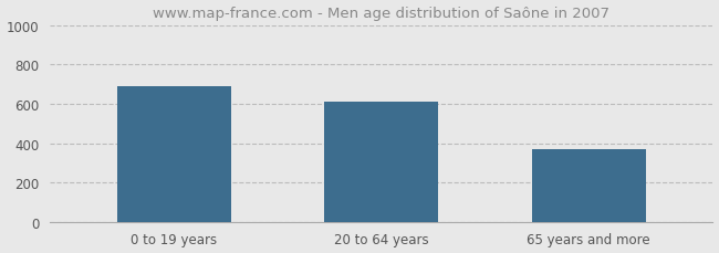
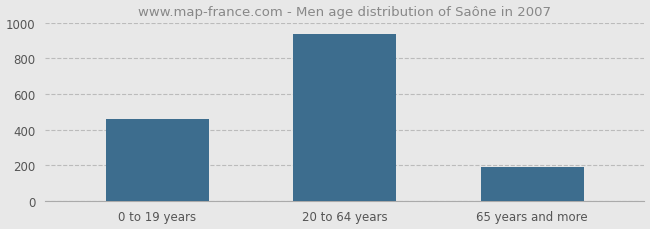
0 to 19 years: 690 -> 460
20 to 64 years: 610 -> 940
65 years and more: 370 -> 190
